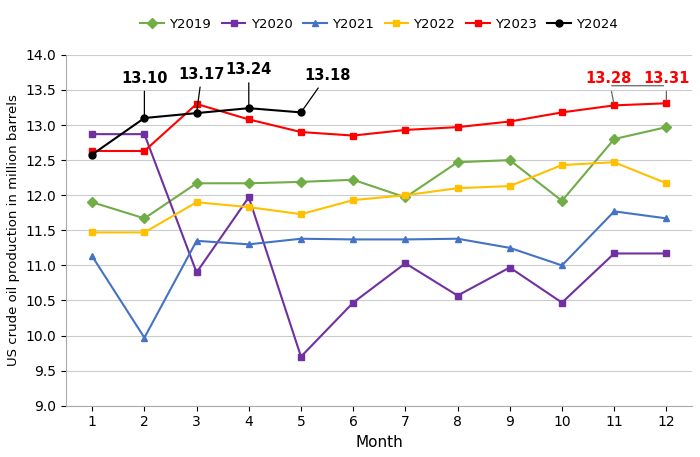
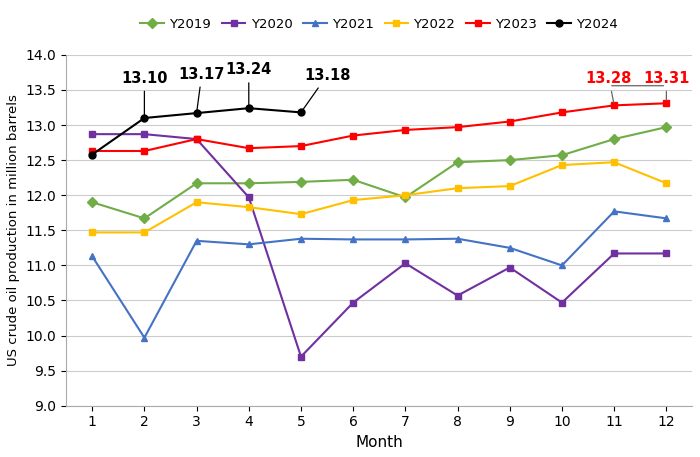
Y2020/3: 10.90 -> 12.80
Y2023/3: 13.30 -> 12.80
Y2023/4: 13.08 -> 12.67
Y2023/5: 12.90 -> 12.70
Y2019/10: 11.92 -> 12.57
